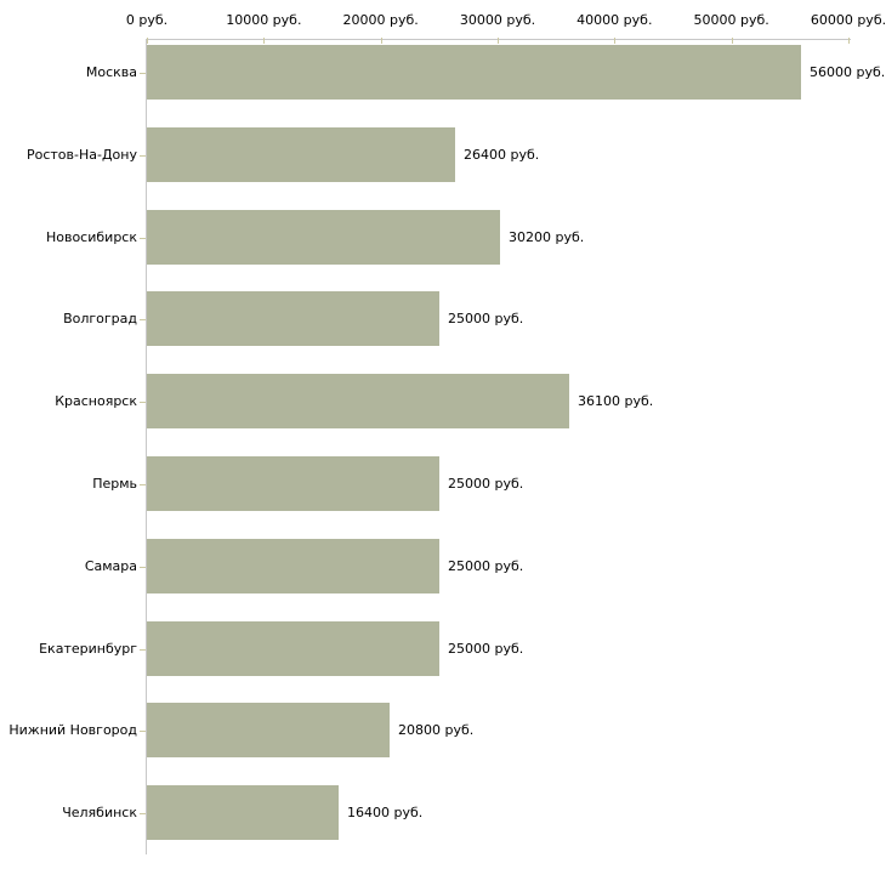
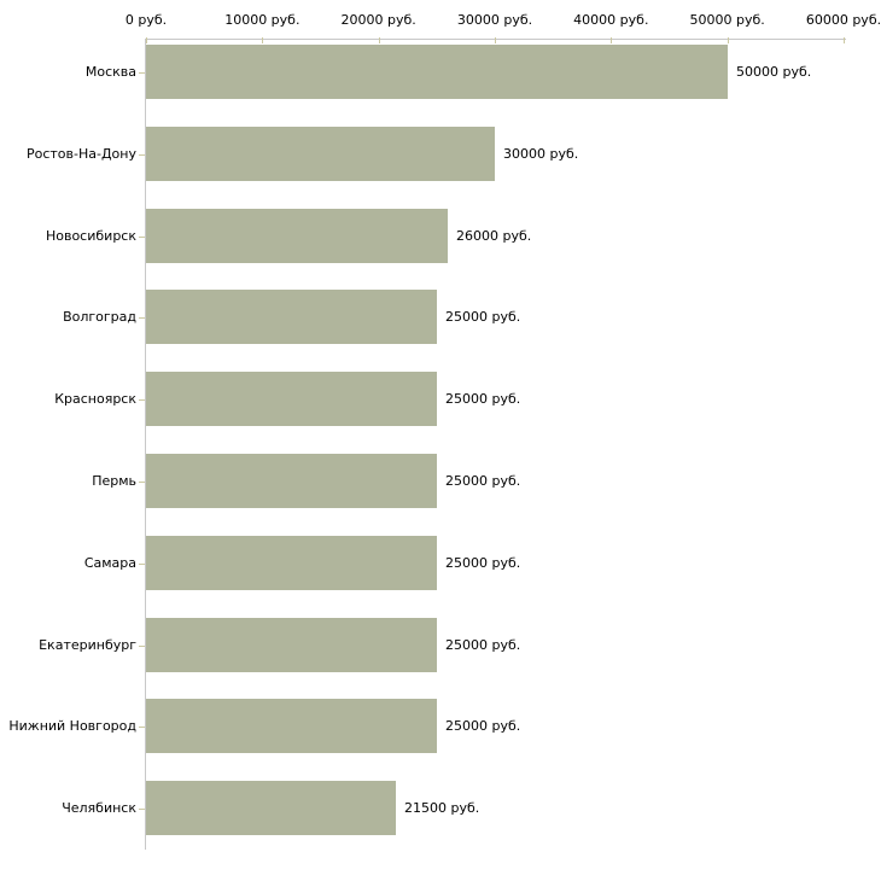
Москва: 56000 -> 50000
Ростов-На-Дону: 26400 -> 30000
Новосибирск: 30200 -> 26000
Красноярск: 36100 -> 25000
Нижний Новгород: 20800 -> 25000
Челябинск: 16400 -> 21500
